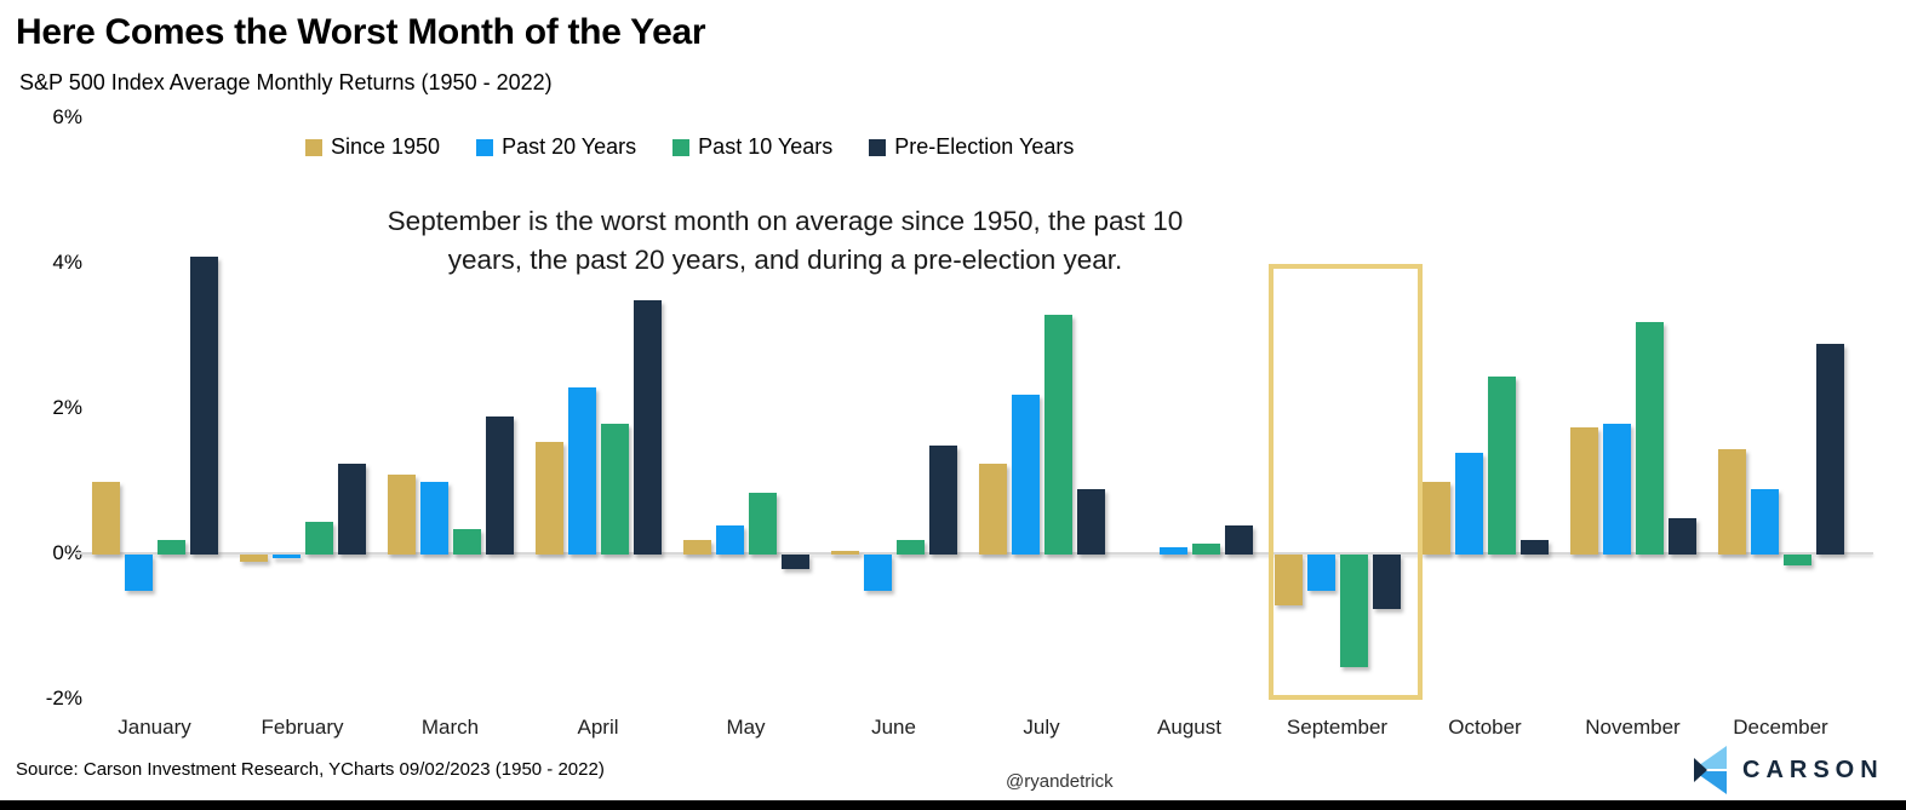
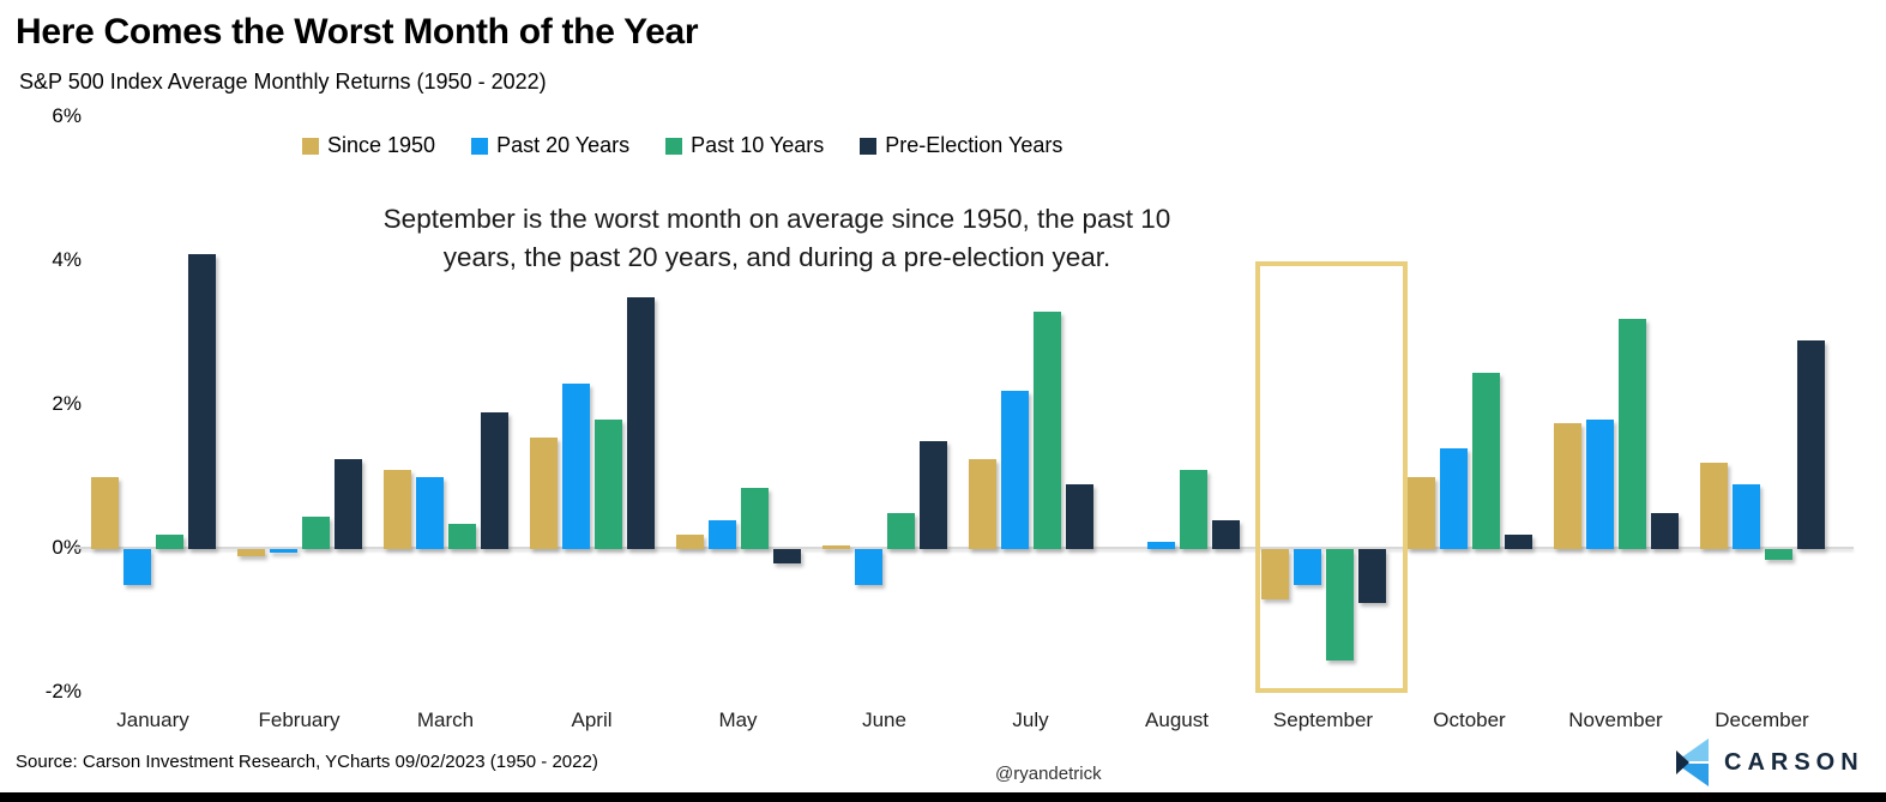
Past 10 Years/June: 0.2% -> 0.5%
Past 10 Years/August: 0.1% -> 1.1%
Since 1950/December: 1.4% -> 1.2%
